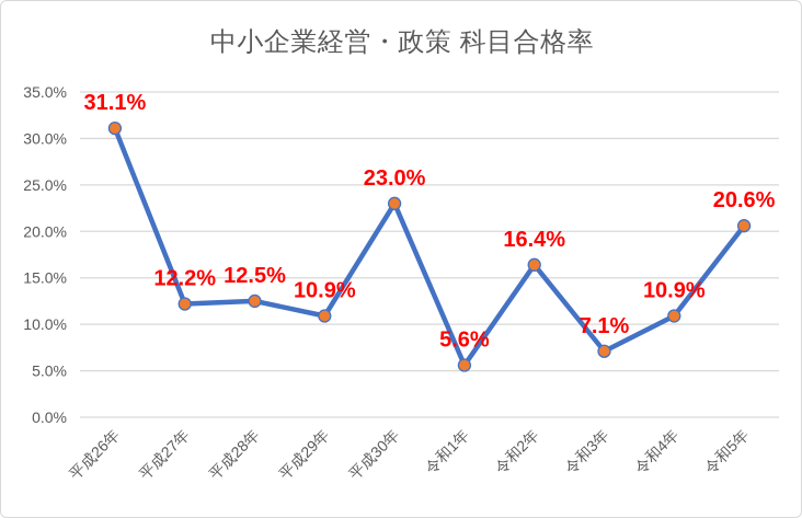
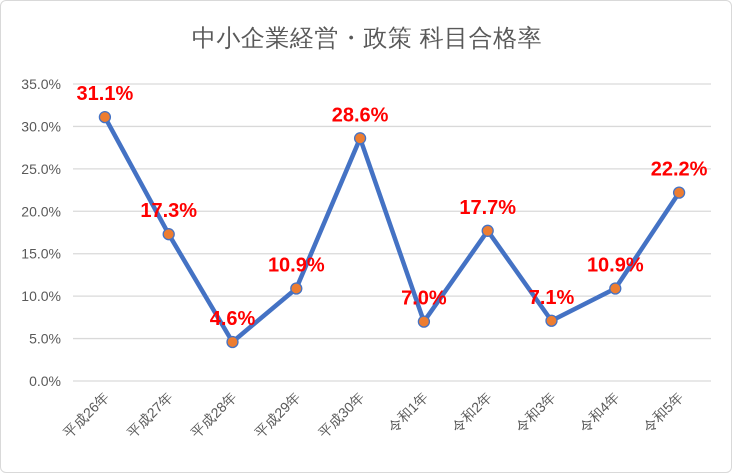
平成27年: 12.2% -> 17.3%
平成28年: 12.5% -> 4.6%
平成30年: 23.0% -> 28.6%
令和1年: 5.6% -> 7.0%
令和2年: 16.4% -> 17.7%
令和5年: 20.6% -> 22.2%
